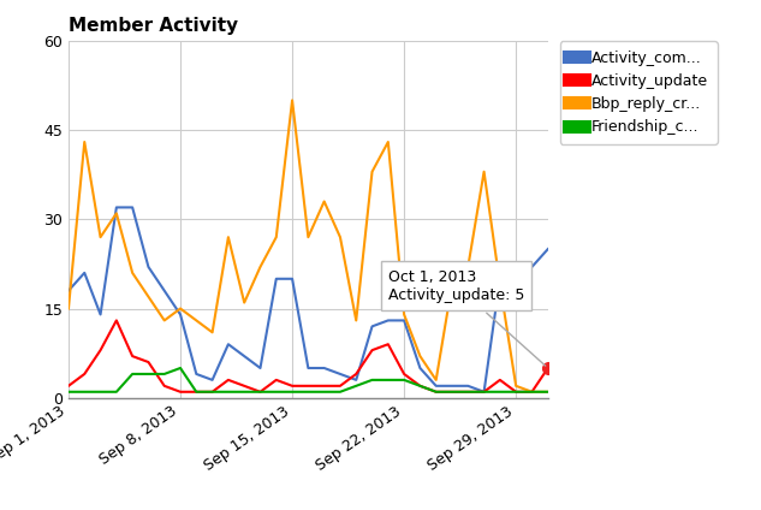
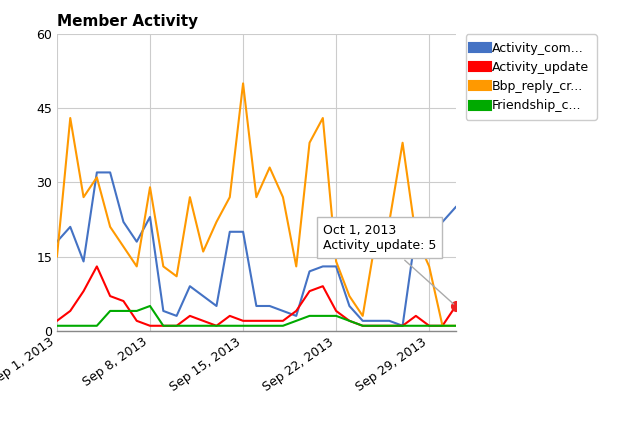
Activity_com.../Sep 8, 2013: 14 -> 23
Bbp_reply_cr.../Sep 8, 2013: 15 -> 29
Bbp_reply_cr.../Sep 29, 2013: 2 -> 13
